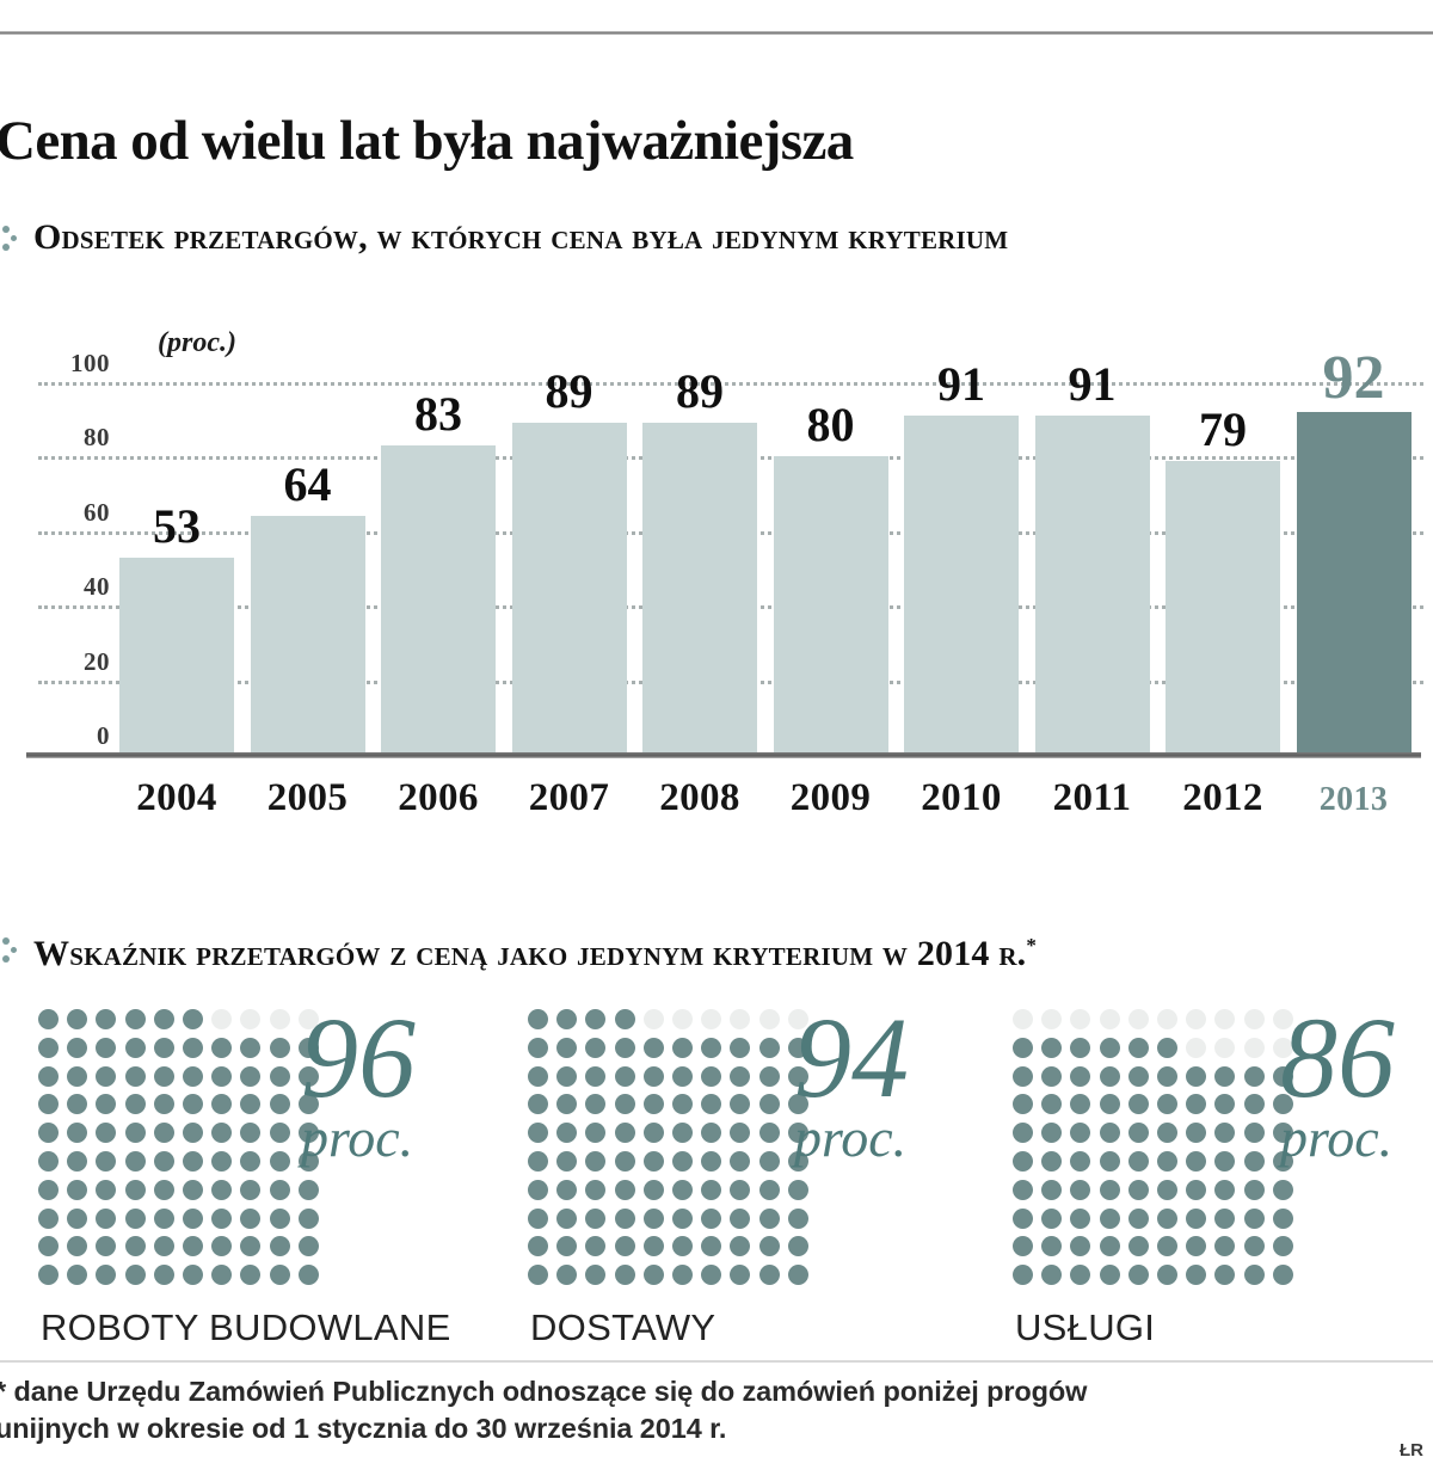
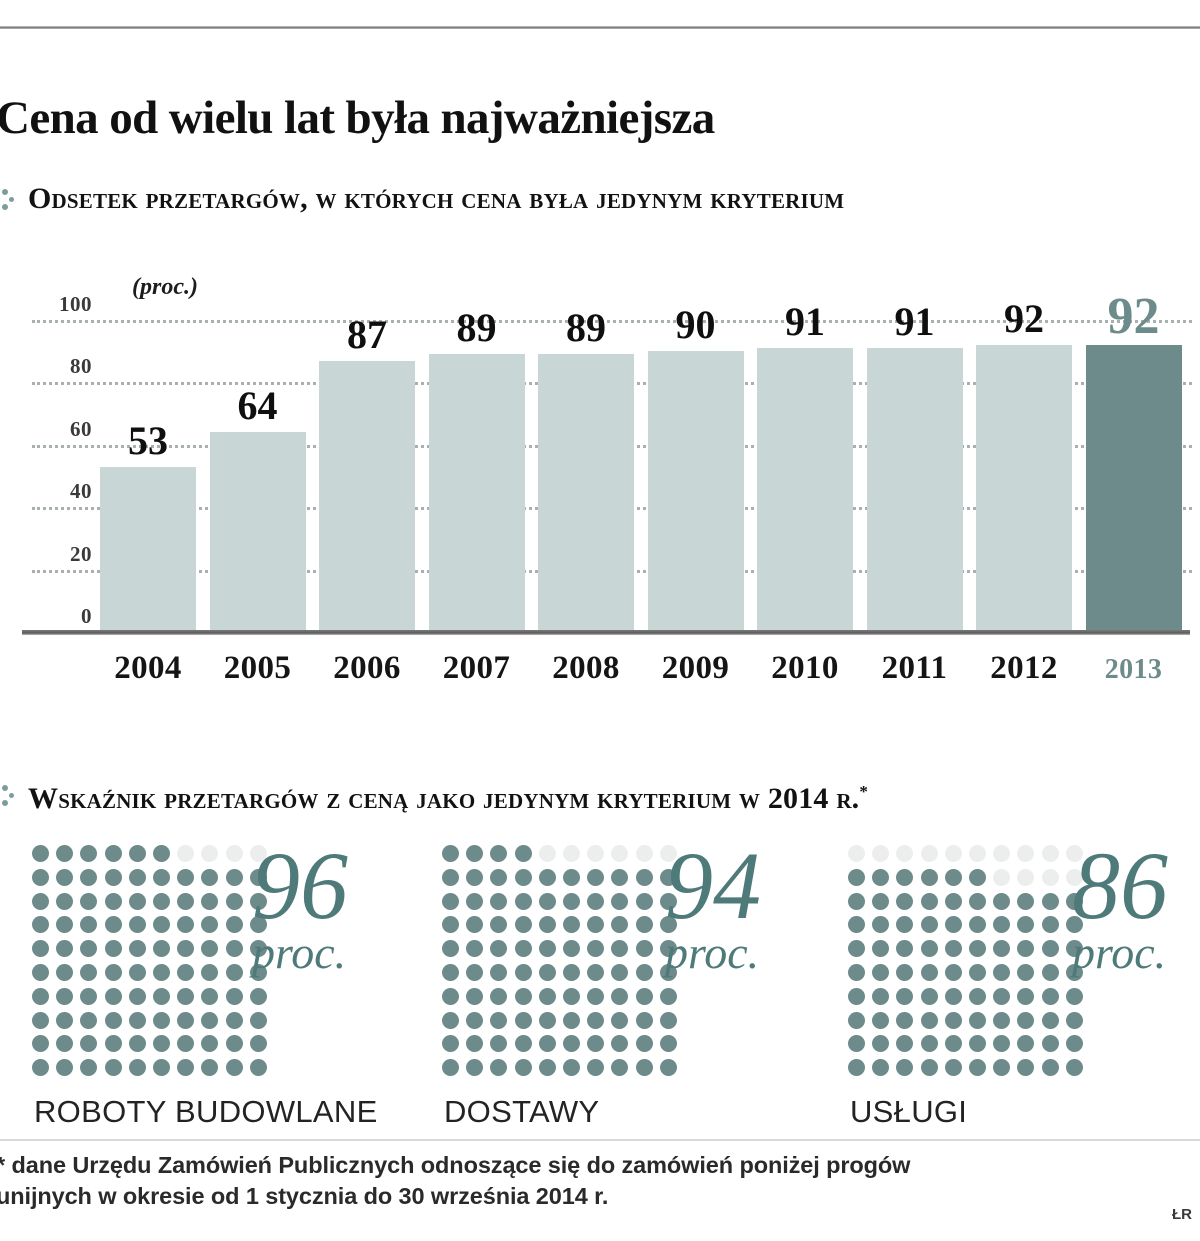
2006: 83 -> 87
2009: 80 -> 90
2012: 79 -> 92
